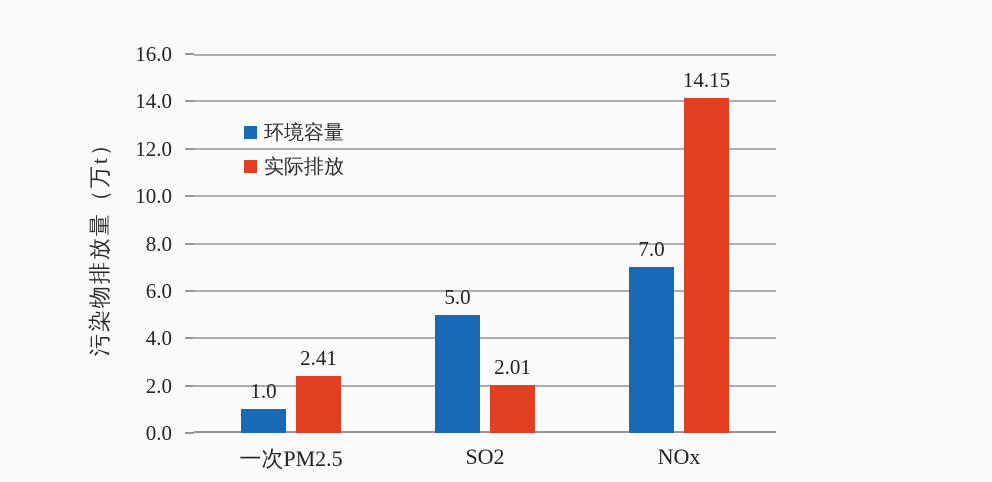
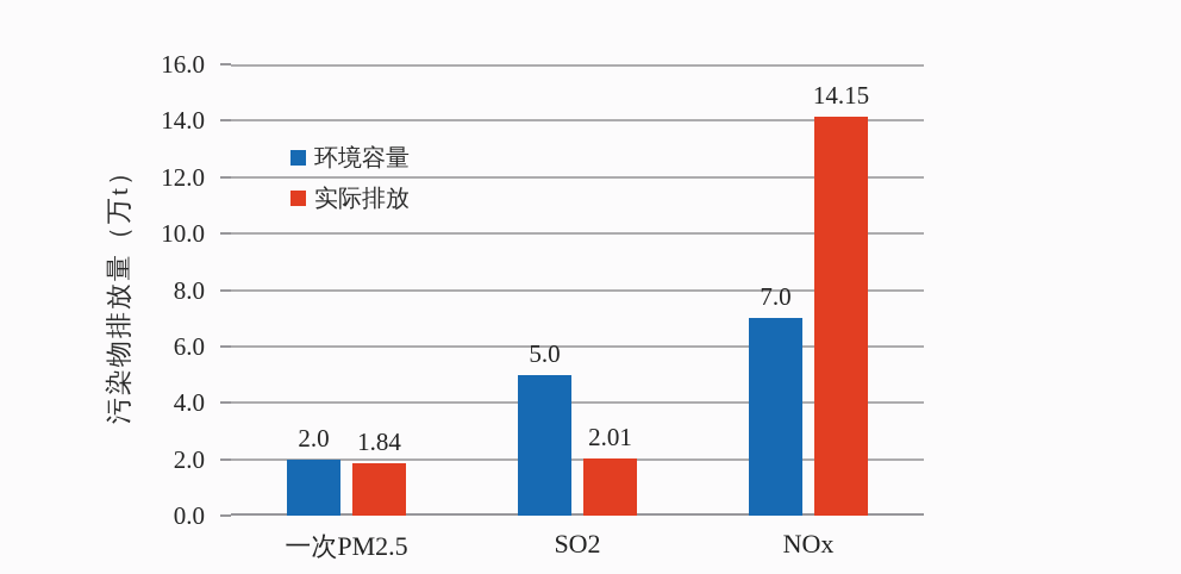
环境容量/一次PM2.5: 1.0 -> 2.0
实际排放/一次PM2.5: 2.41 -> 1.84
